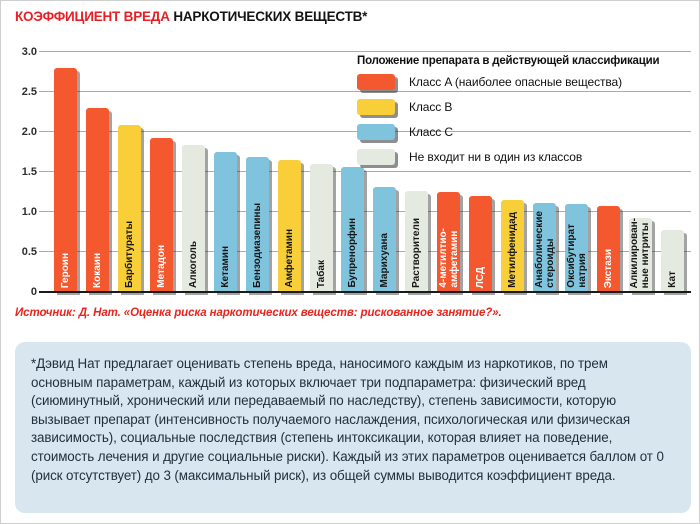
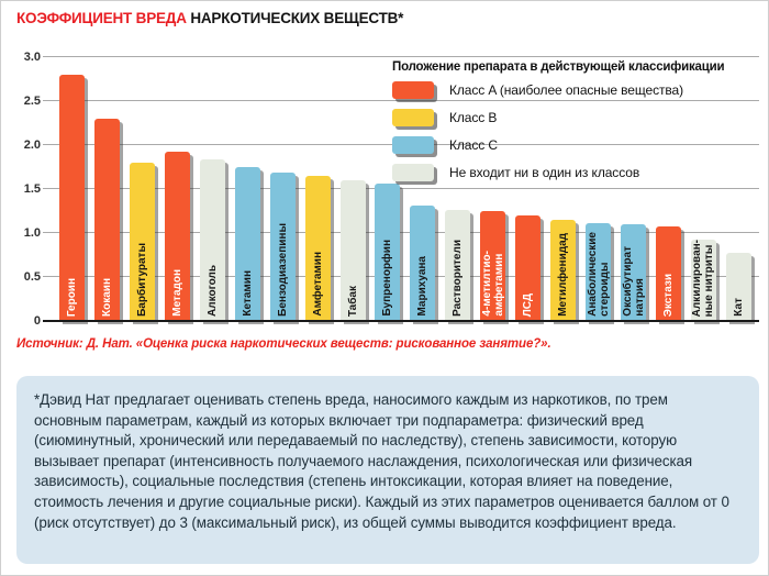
Барбитураты: 2.1 -> 1.8
